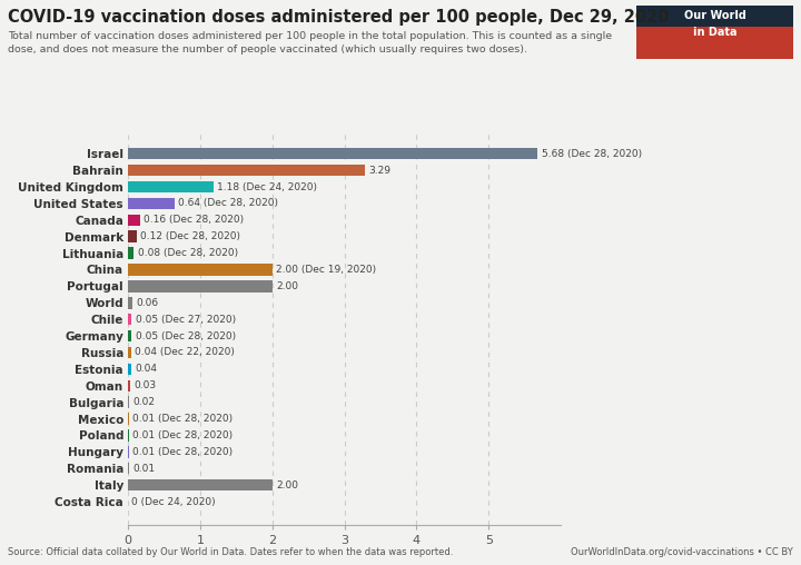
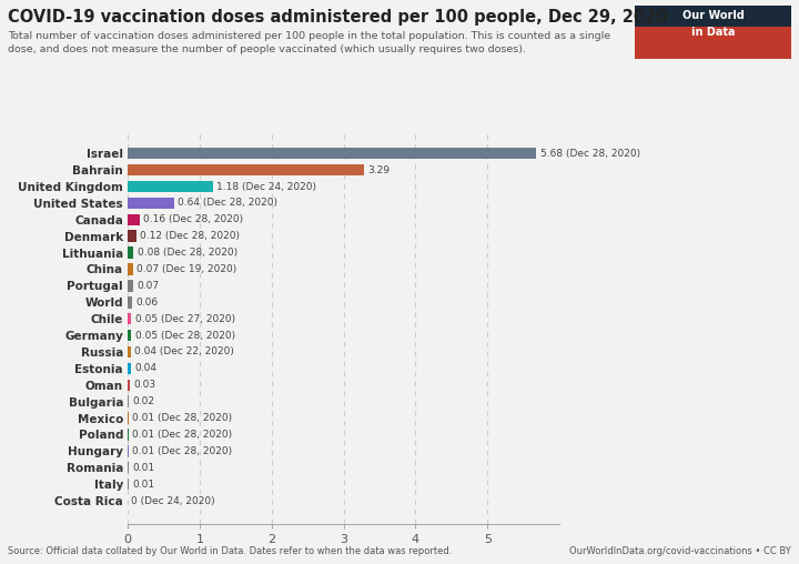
China: 2.00 -> 0.07
Portugal: 2.00 -> 0.07
Italy: 2.00 -> 0.01
